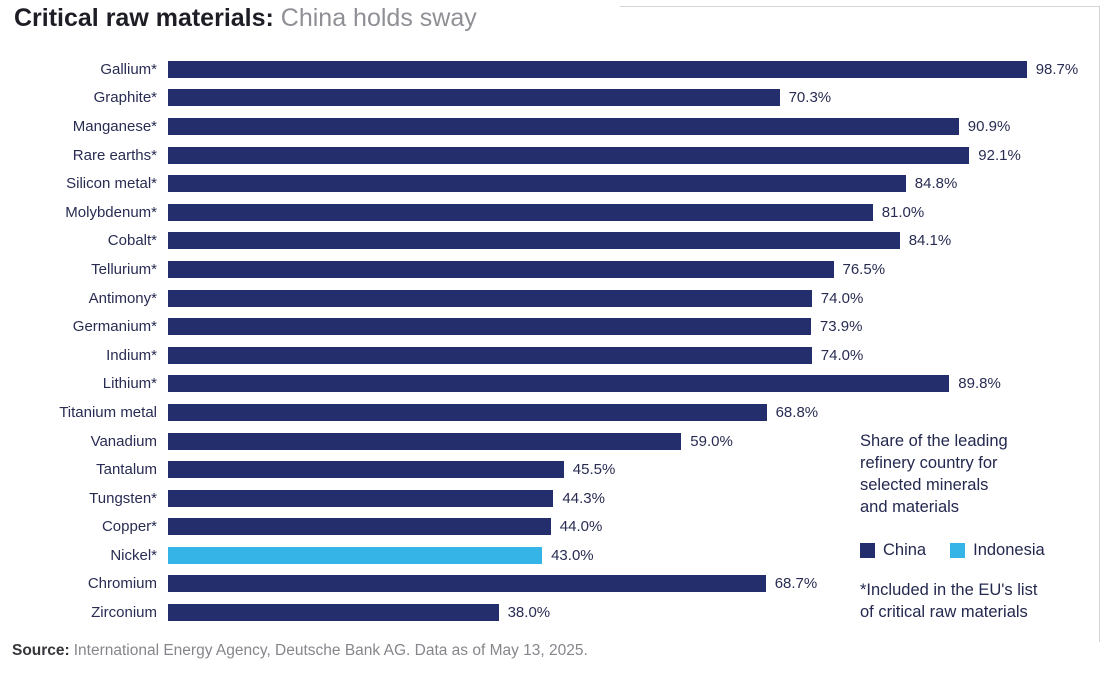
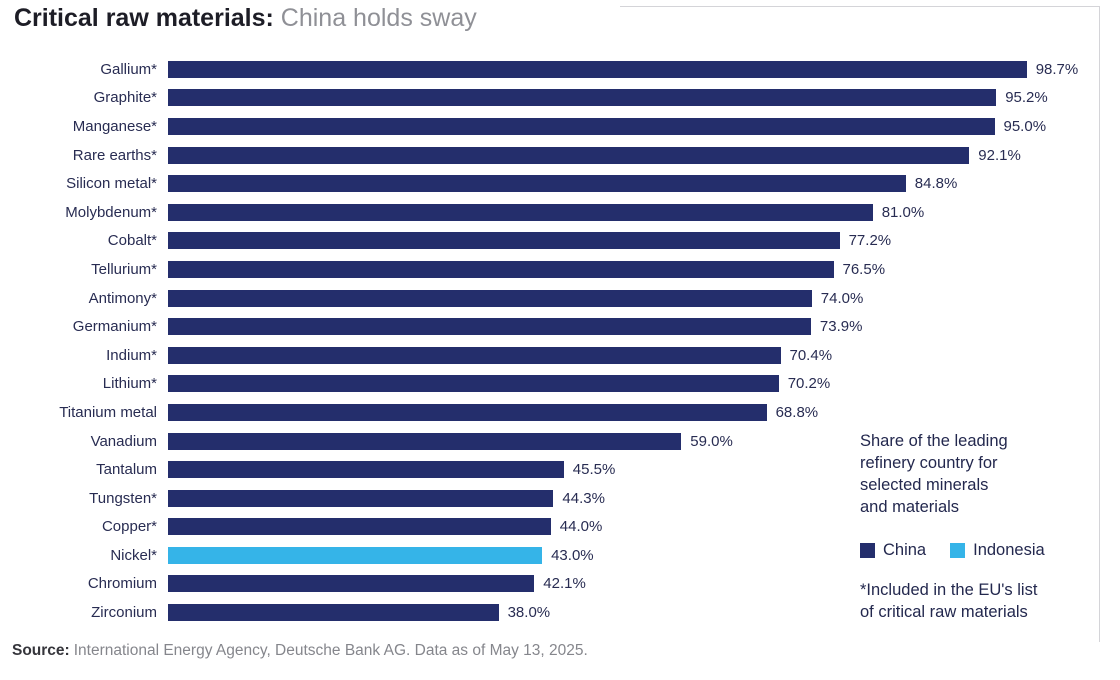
Graphite*: 70.3% -> 95.2%
Manganese*: 90.9% -> 95.0%
Cobalt*: 84.1% -> 77.2%
Indium*: 74.0% -> 70.4%
Lithium*: 89.8% -> 70.2%
Chromium: 68.7% -> 42.1%
